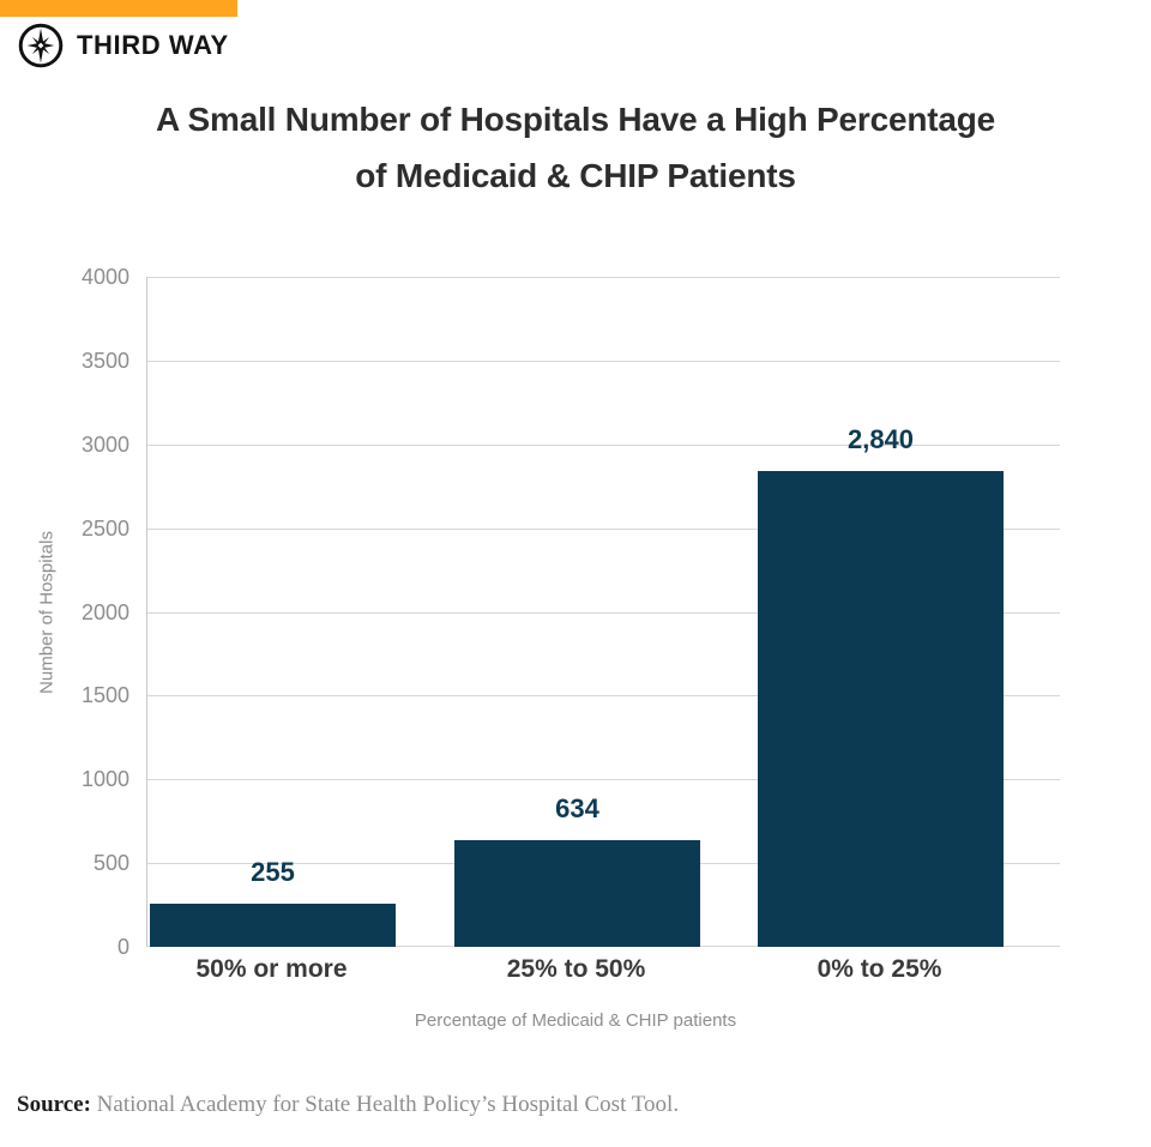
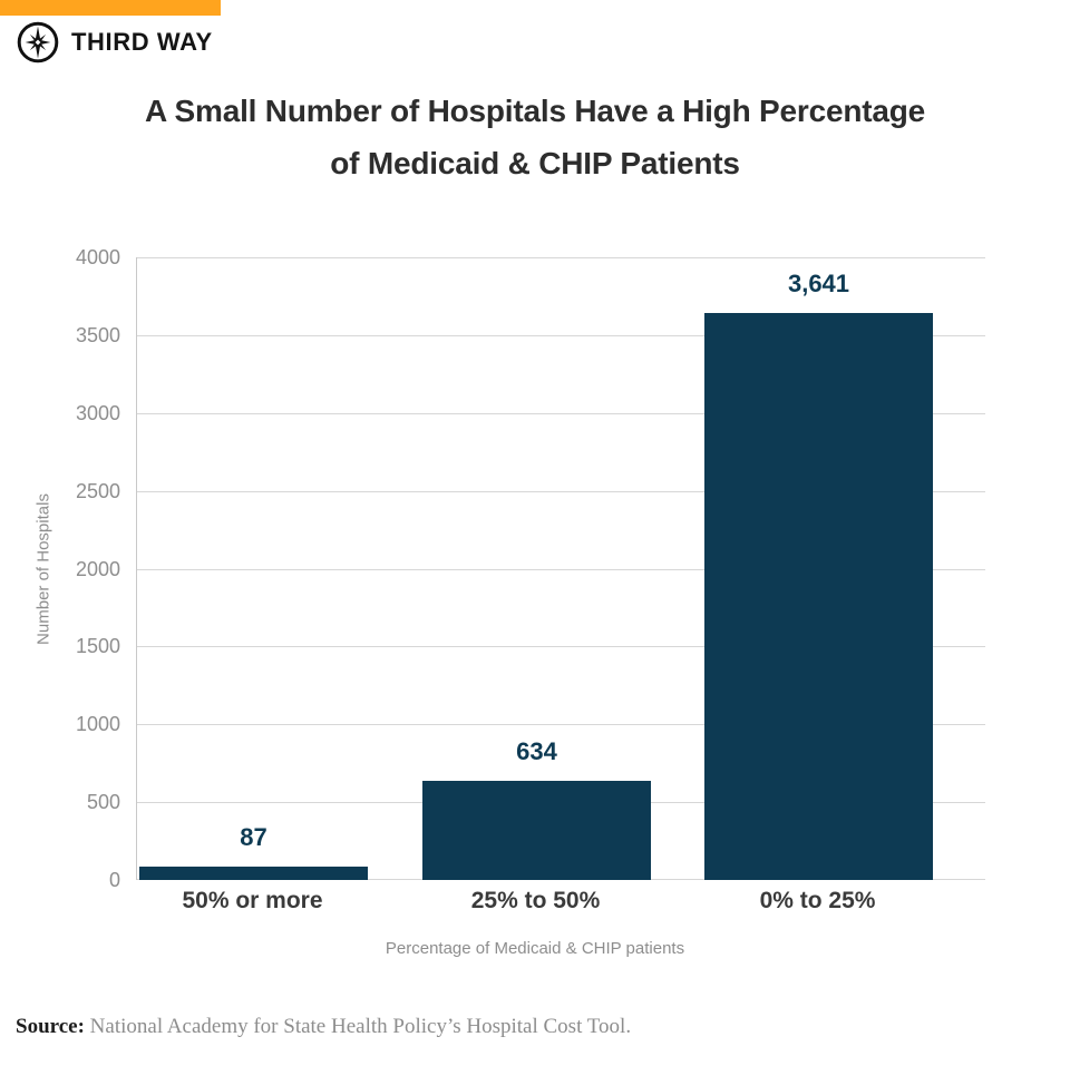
50% or more: 255 -> 87
0% to 25%: 2,840 -> 3,641
